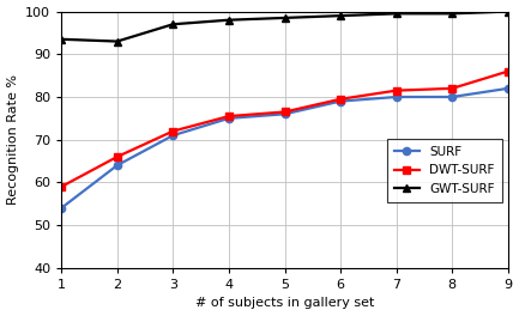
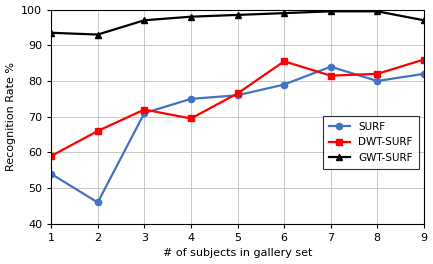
SURF/2: 64 -> 46
DWT-SURF/4: 75.5 -> 69.5
DWT-SURF/6: 79.5 -> 85.5
SURF/7: 80 -> 84
GWT-SURF/9: 100.0 -> 97.0
